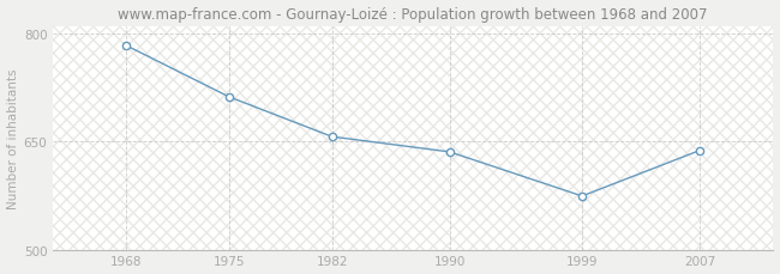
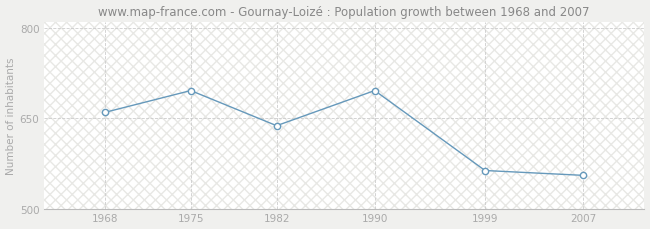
1968: 783 -> 660
1975: 712 -> 696
1982: 657 -> 638
1990: 636 -> 696
1999: 575 -> 564
2007: 638 -> 556
